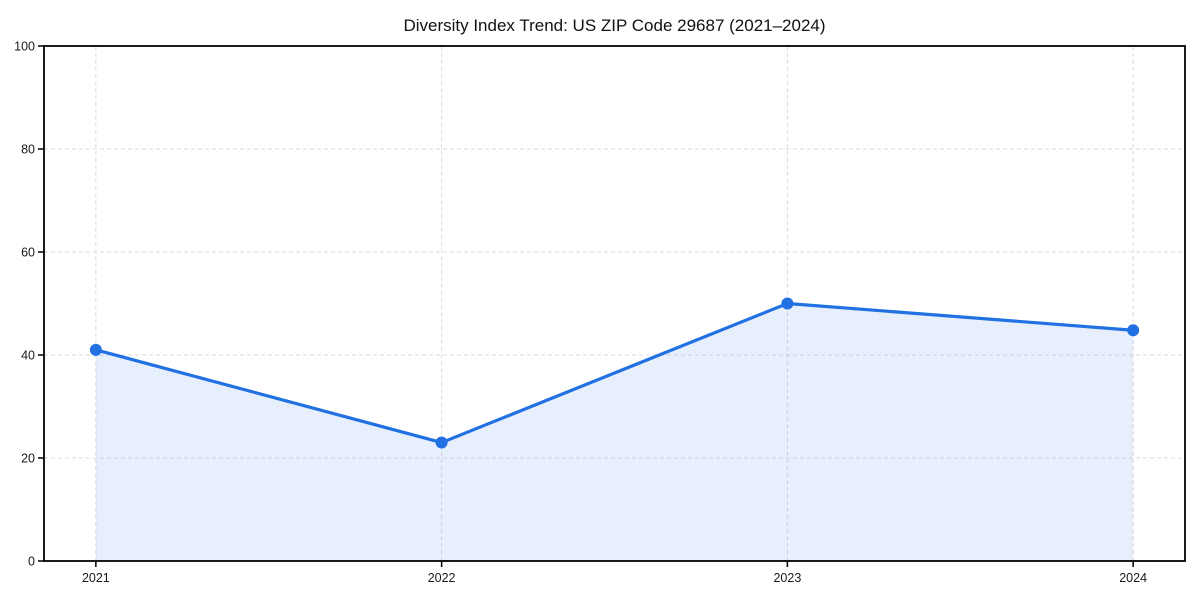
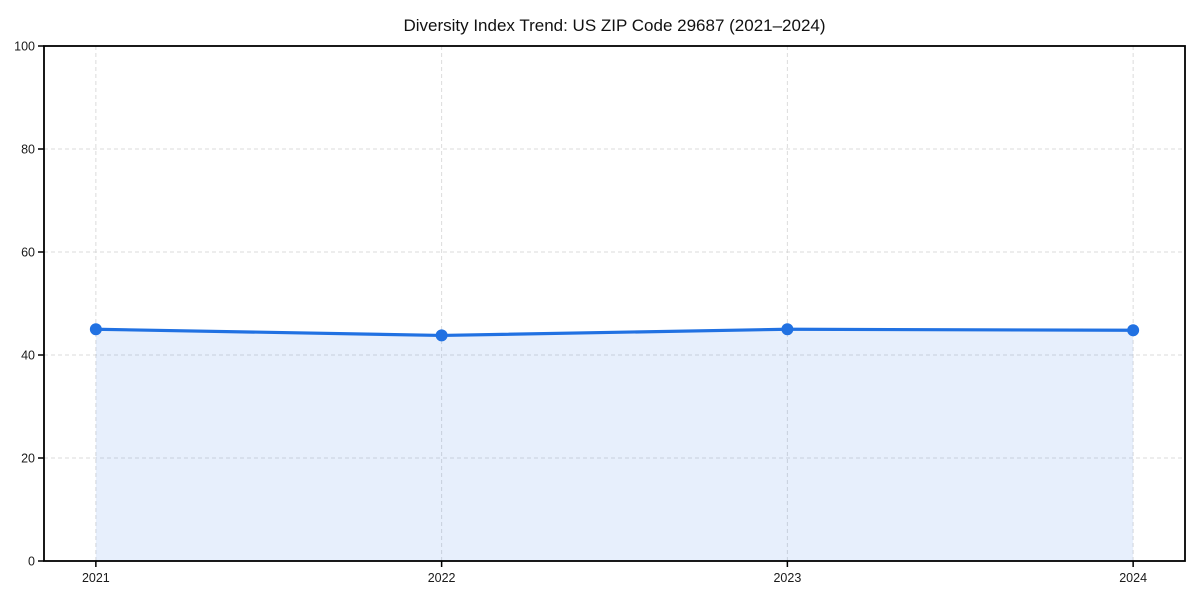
2021: 41 -> 45
2022: 23 -> 44
2023: 50 -> 45
